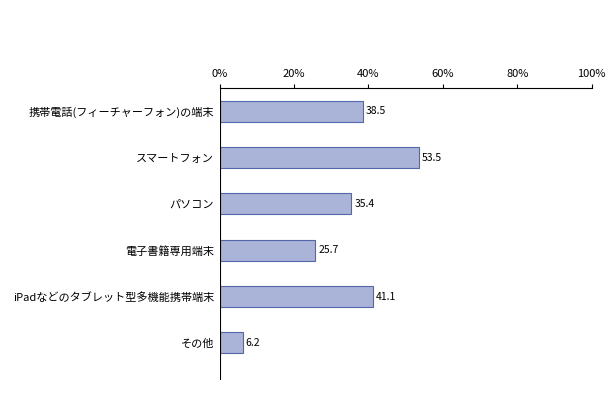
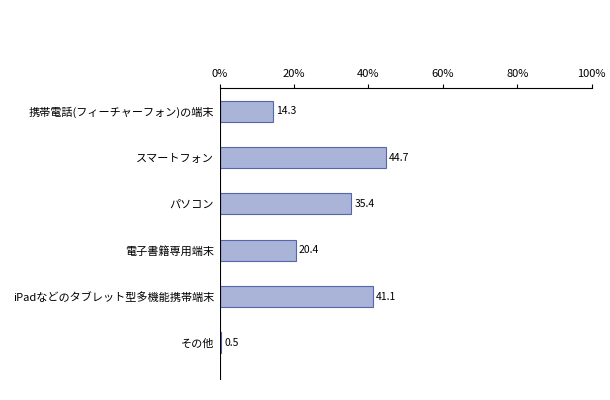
携帯電話(フィーチャーフォン)の端末: 38.5 -> 14.3
スマートフォン: 53.5 -> 44.7
電子書籍専用端末: 25.7 -> 20.4
その他: 6.2 -> 0.5
